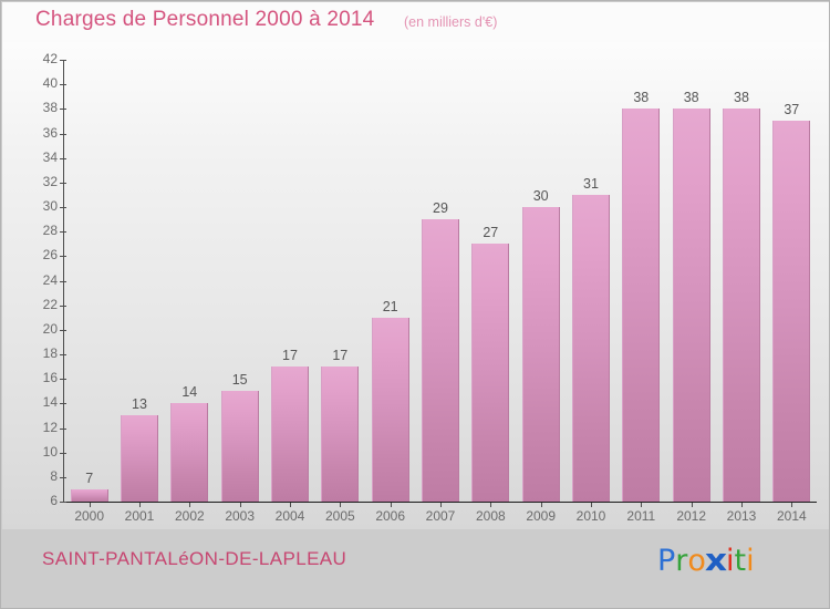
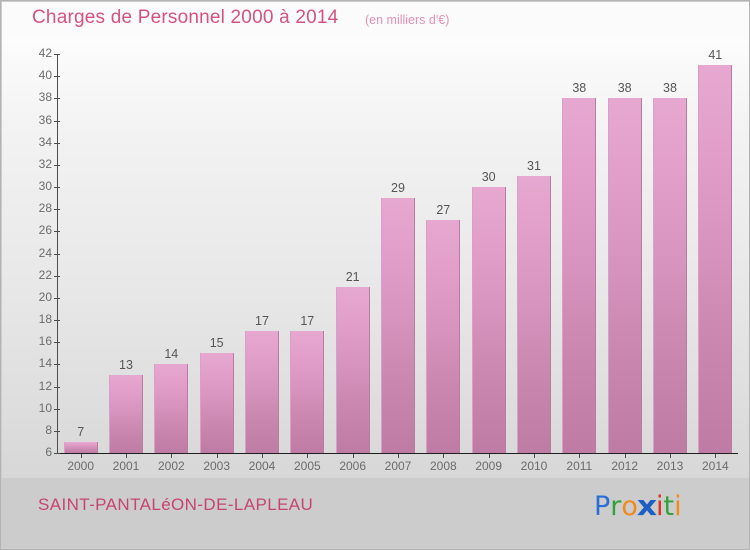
2014: 37 -> 41
